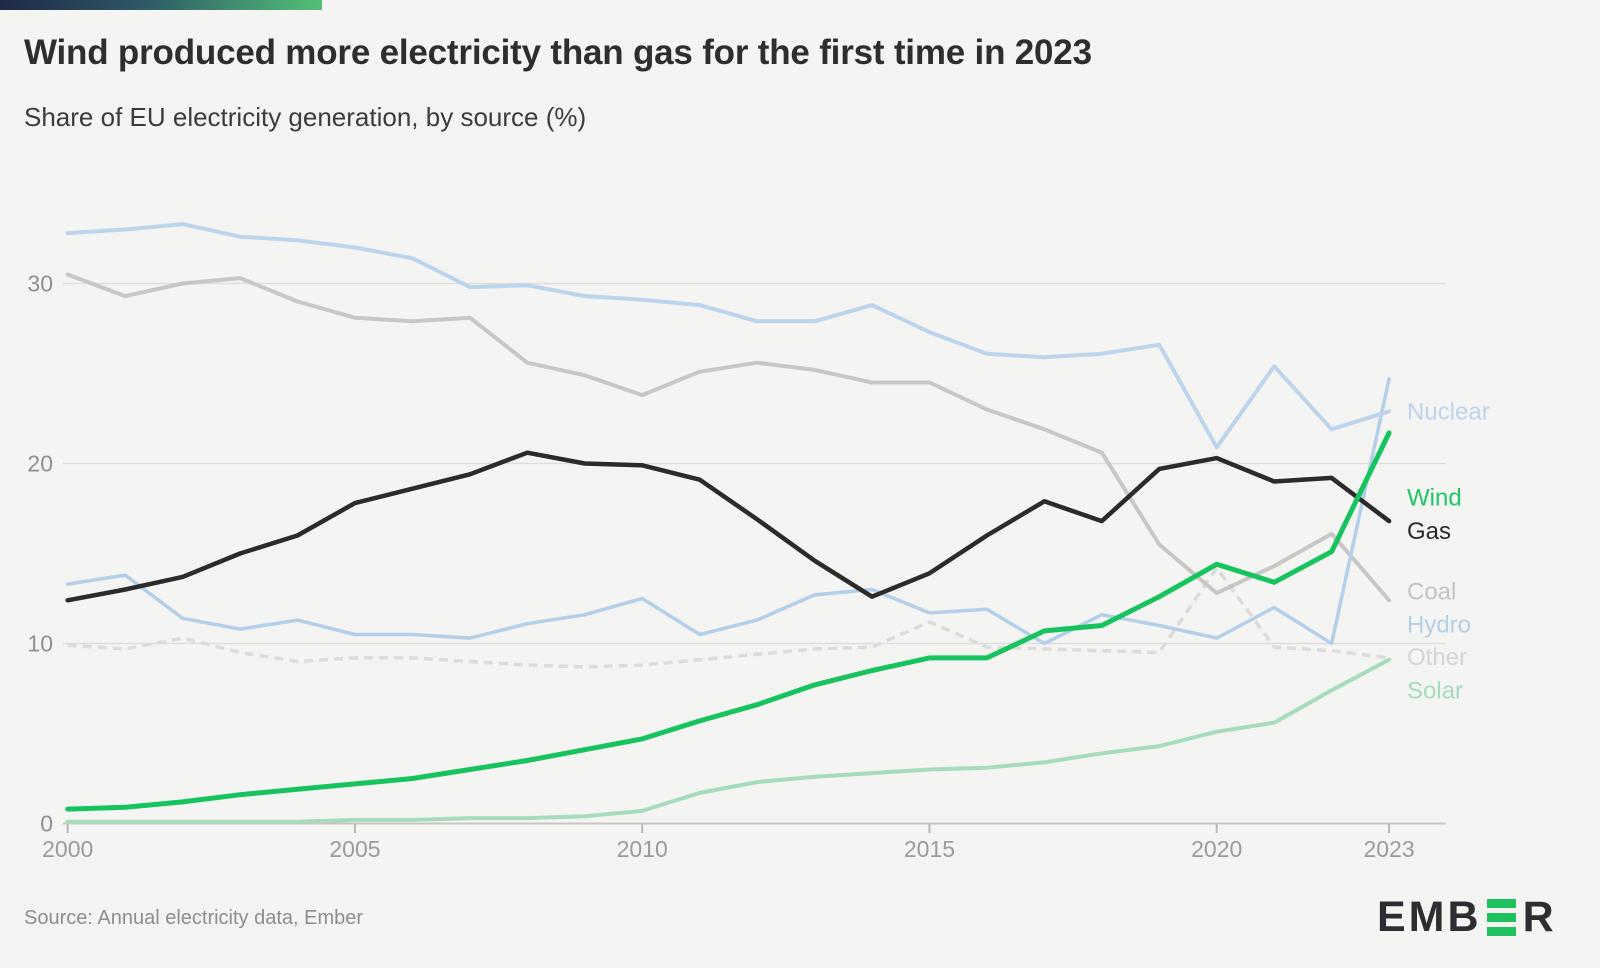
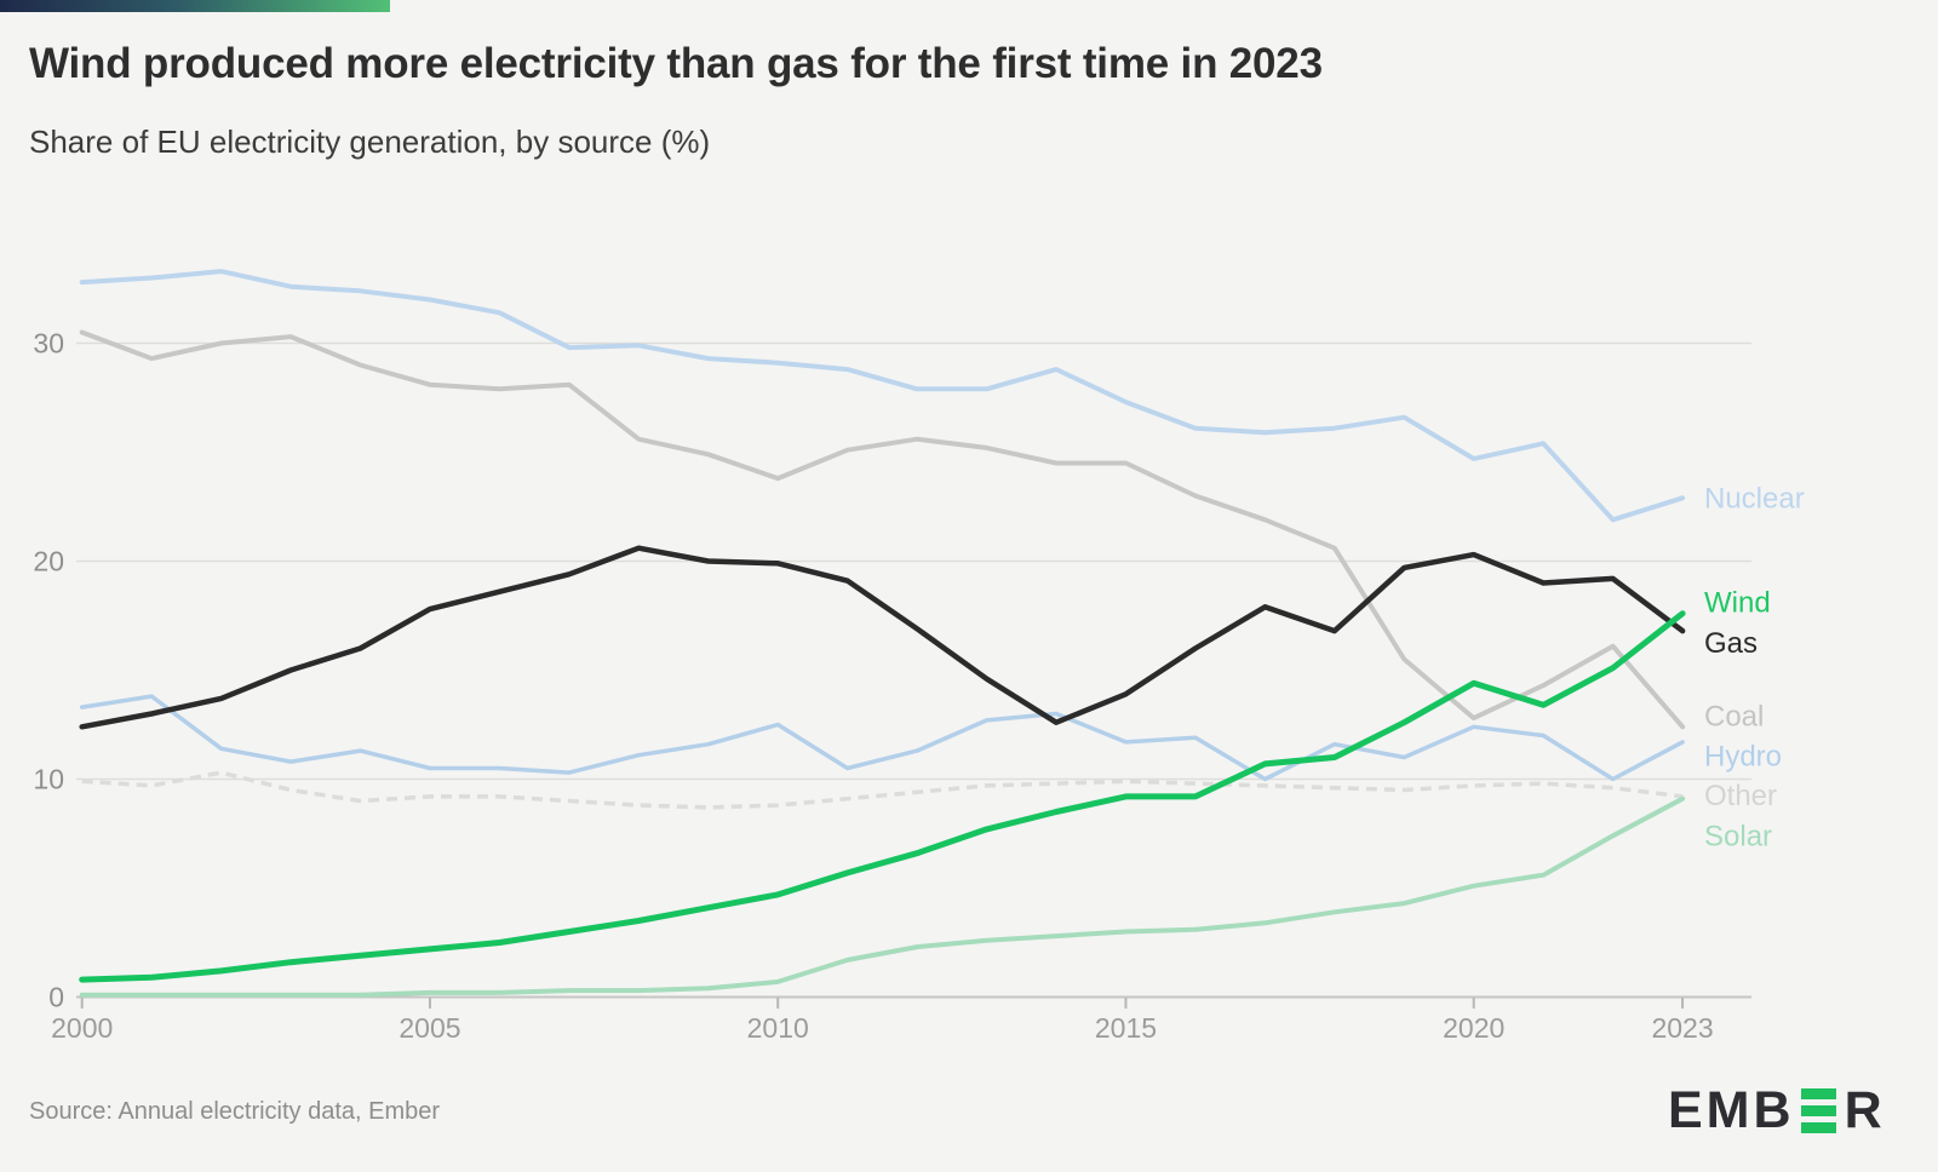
Other/2015: 11.2 -> 9.9
Other/2020: 14.2 -> 9.7
Hydro/2020: 10.3 -> 12.4
Nuclear/2020: 20.9 -> 24.7
Hydro/2023: 24.7 -> 11.7
Wind/2023: 21.7 -> 17.6
